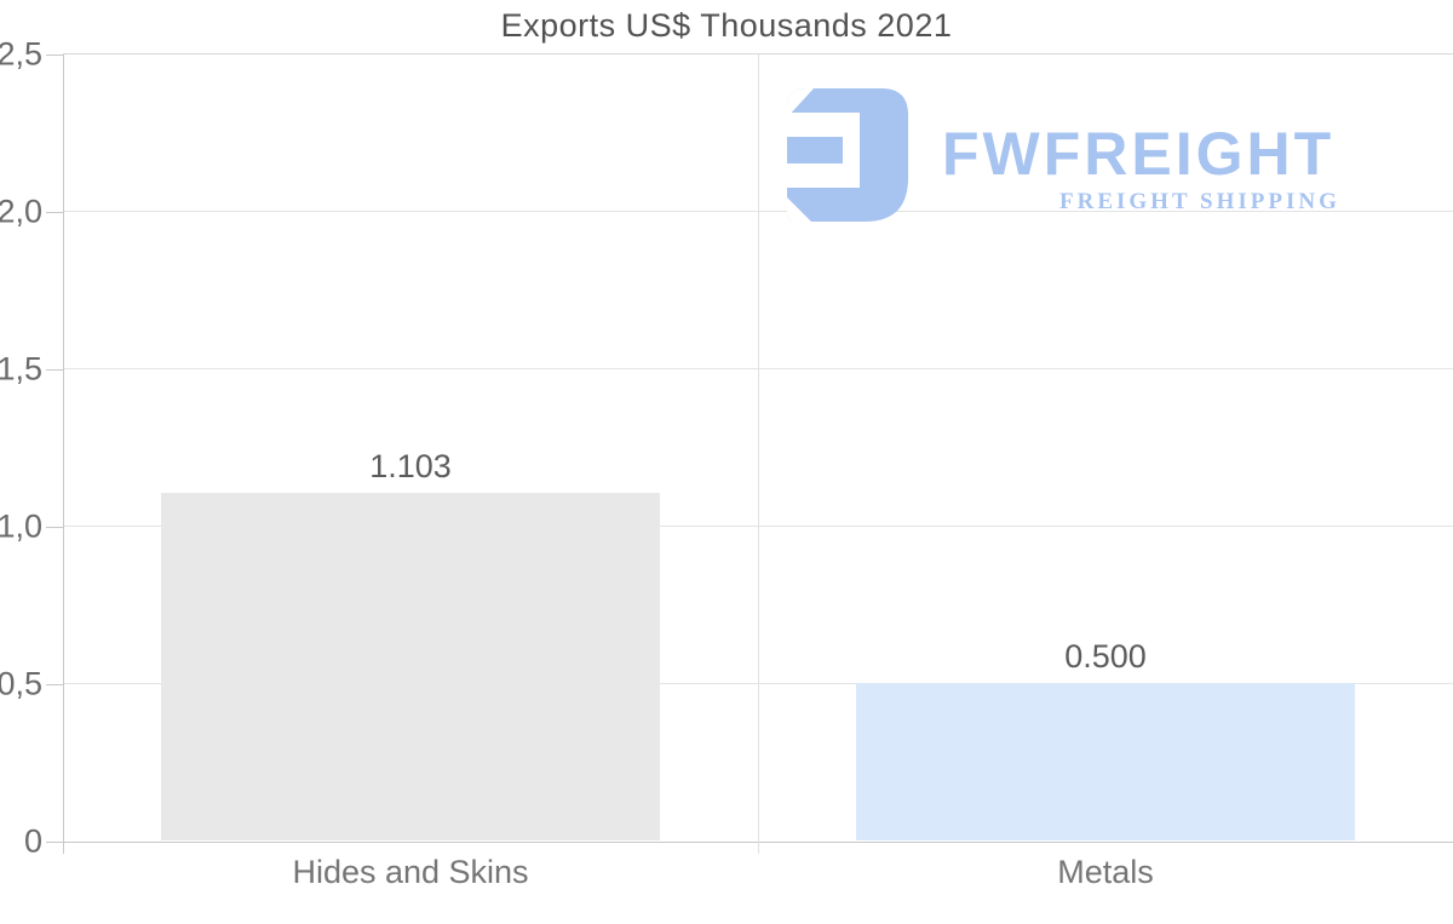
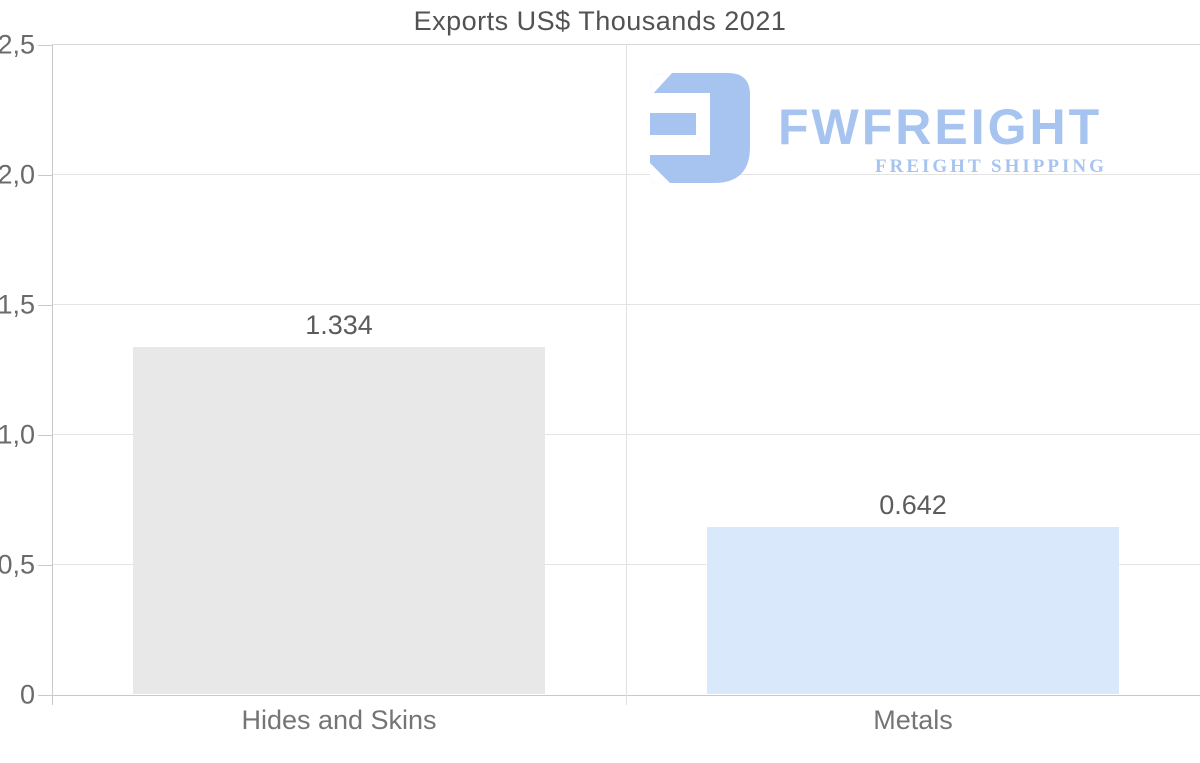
Hides and Skins: 1.103 -> 1.334
Metals: 0.500 -> 0.642
